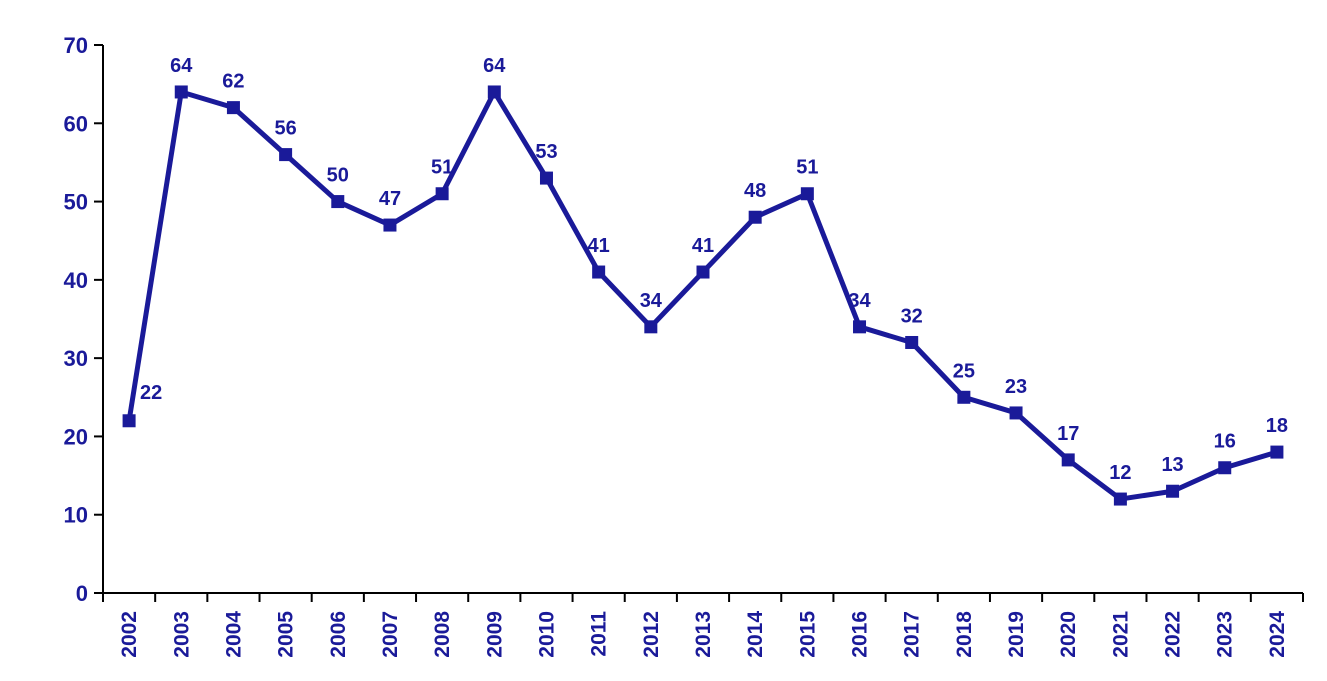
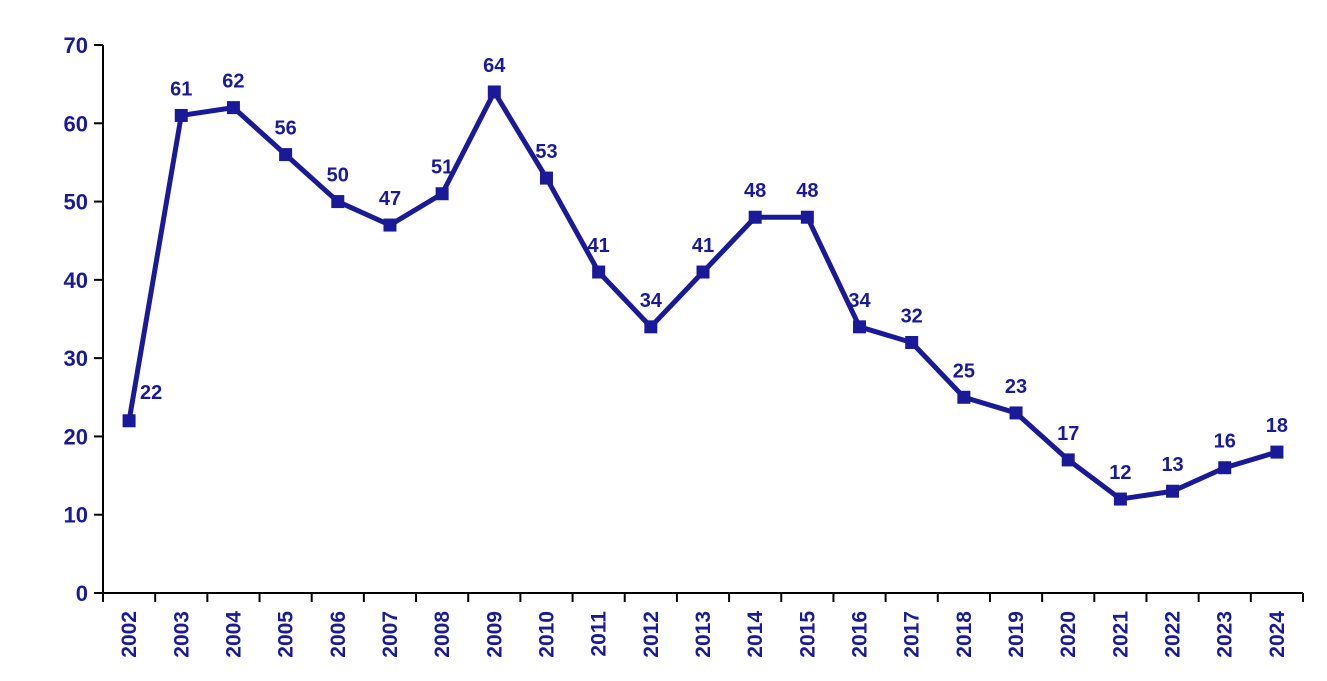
2003: 64 -> 61
2015: 51 -> 48
